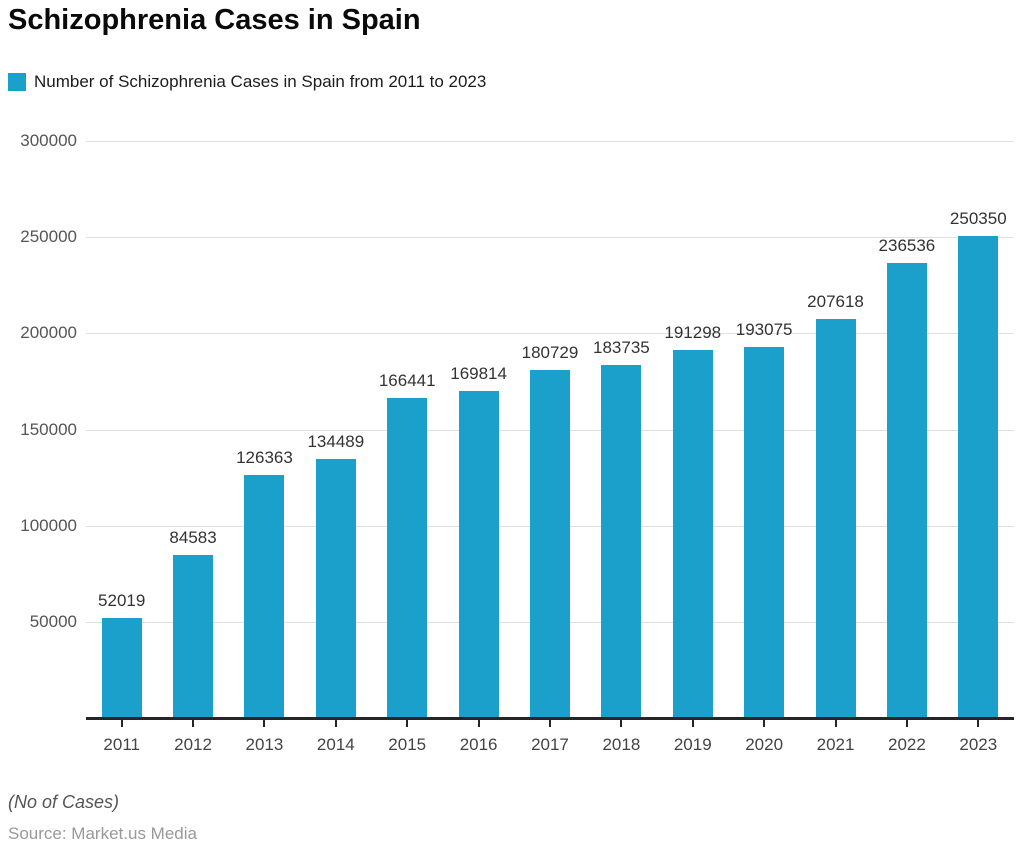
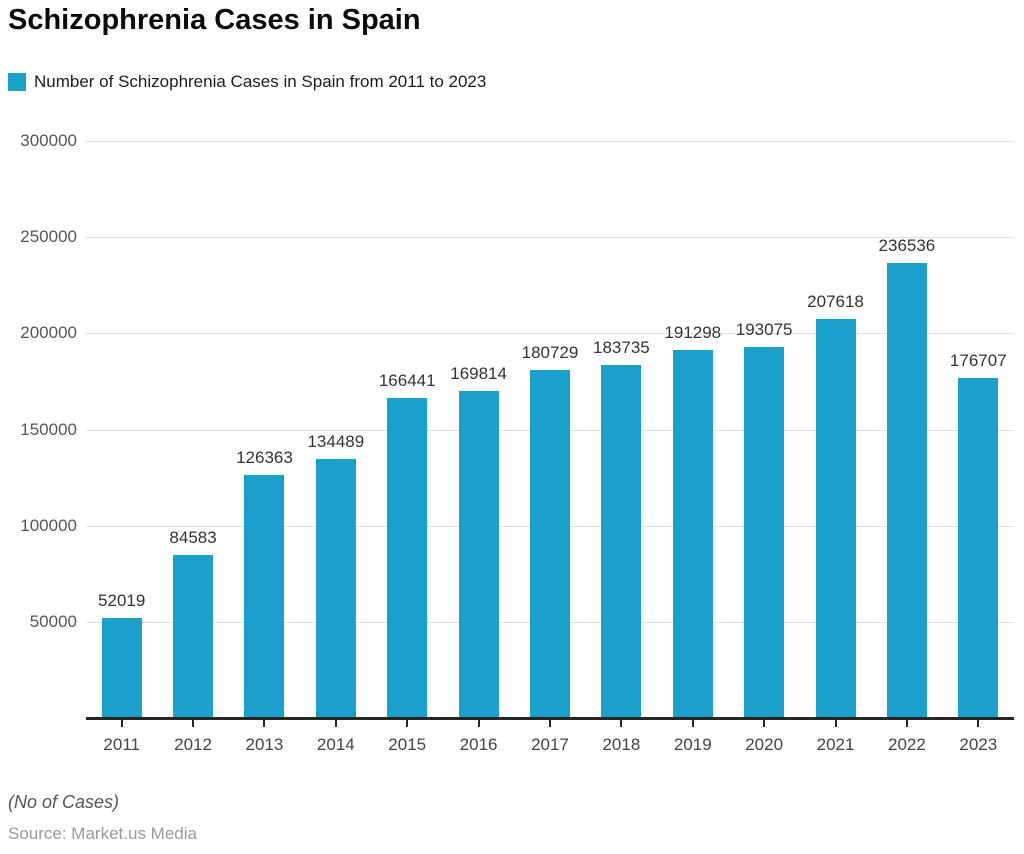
2023: 250350 -> 176707
